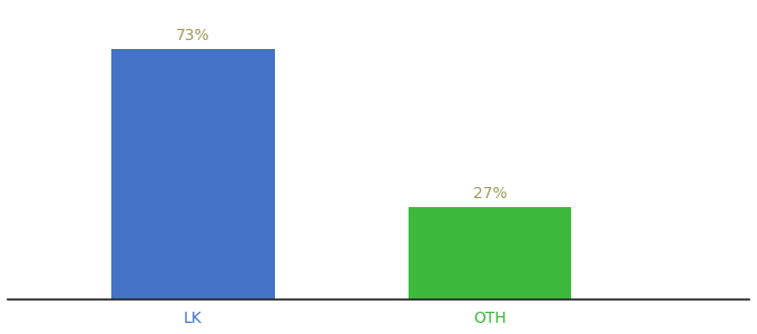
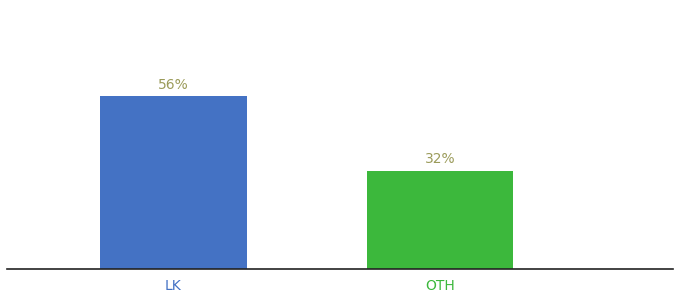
LK: 73% -> 56%
OTH: 27% -> 32%
